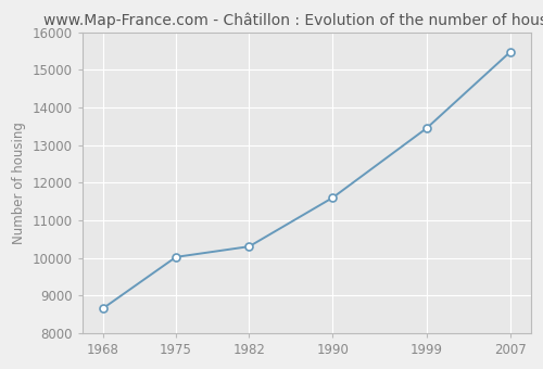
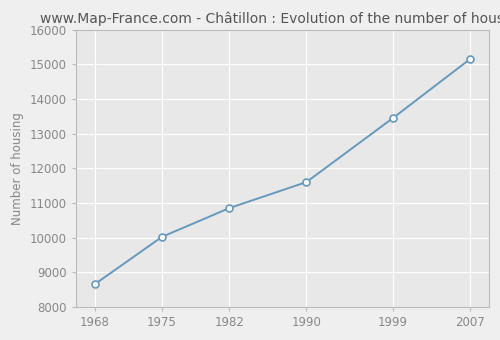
1982: 10300 -> 10850
2007: 15480 -> 15150
